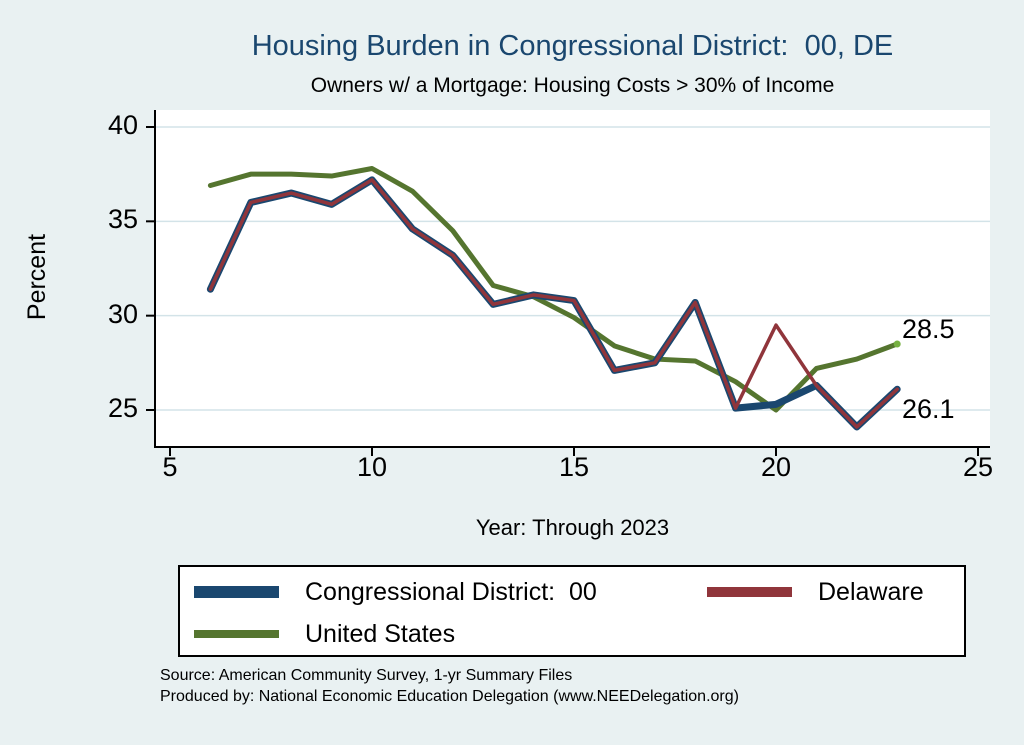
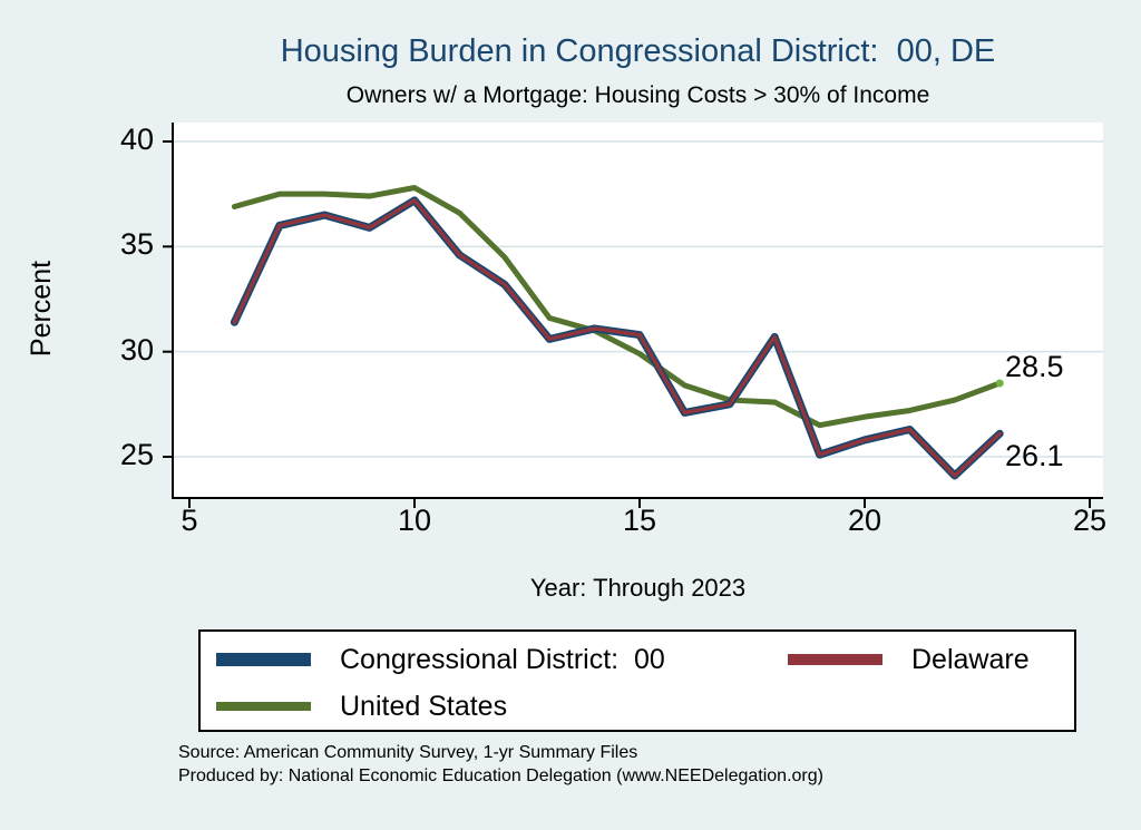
Congressional District: 00/20: 25.3 -> 25.8
Delaware/20: 29.5 -> 25.8
United States/20: 25.0 -> 26.9
